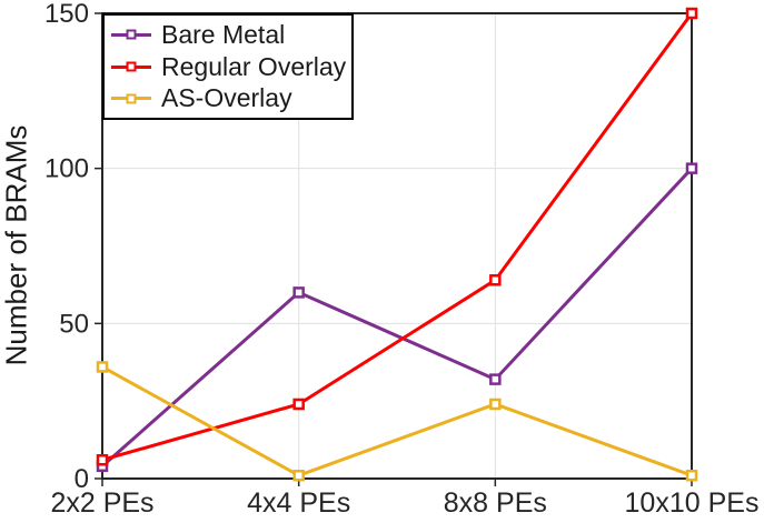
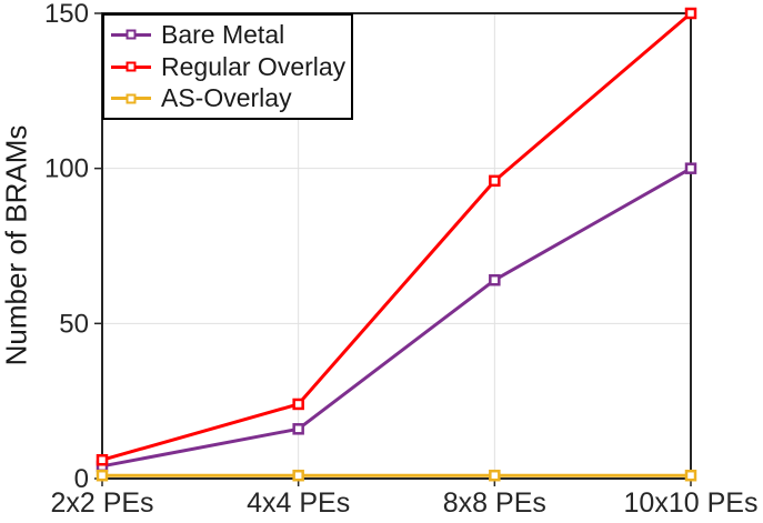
AS-Overlay/2x2 PEs: 36 -> 1
Bare Metal/4x4 PEs: 60 -> 16
Bare Metal/8x8 PEs: 32 -> 64
Regular Overlay/8x8 PEs: 64 -> 96
AS-Overlay/8x8 PEs: 24 -> 1
